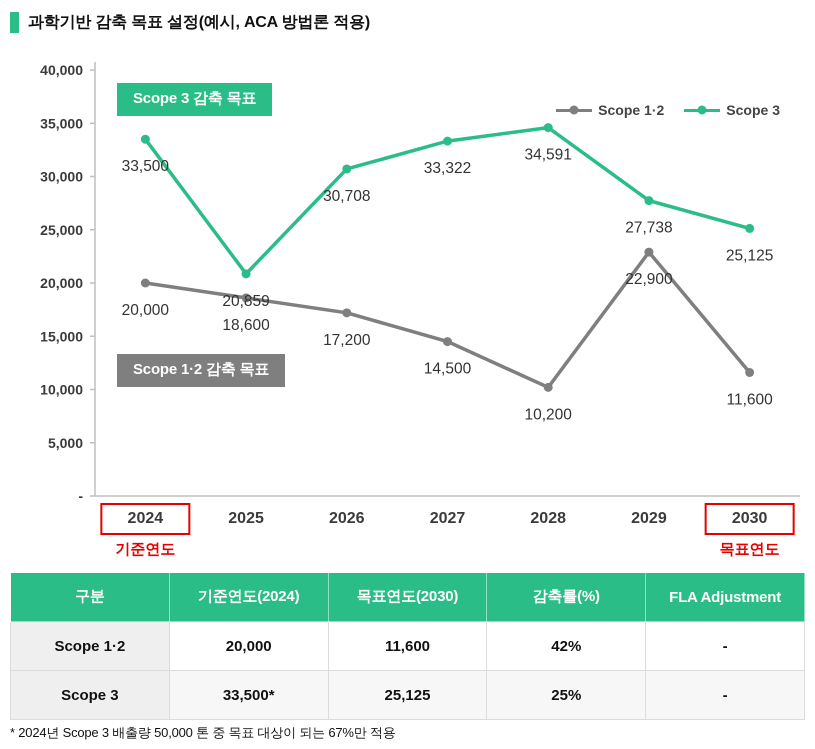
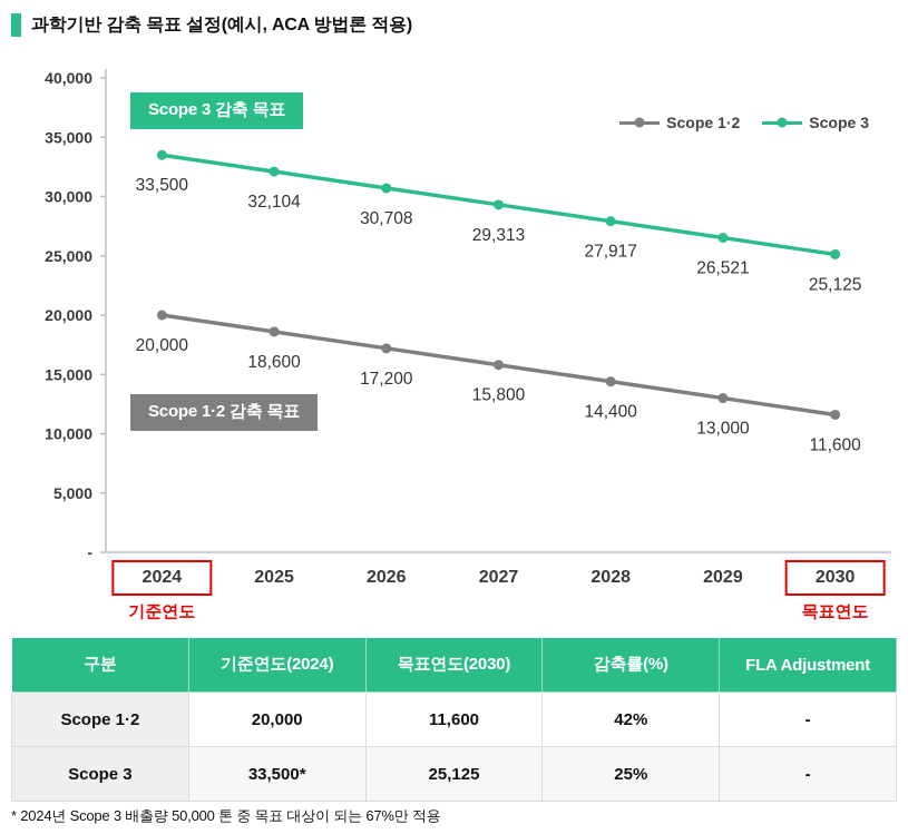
Scope 3/2025: 20,859 -> 32,104
Scope 1·2/2027: 14,500 -> 15,800
Scope 3/2027: 33,322 -> 29,313
Scope 1·2/2028: 10,200 -> 14,400
Scope 3/2028: 34,591 -> 27,917
Scope 1·2/2029: 22,900 -> 13,000
Scope 3/2029: 27,738 -> 26,521
